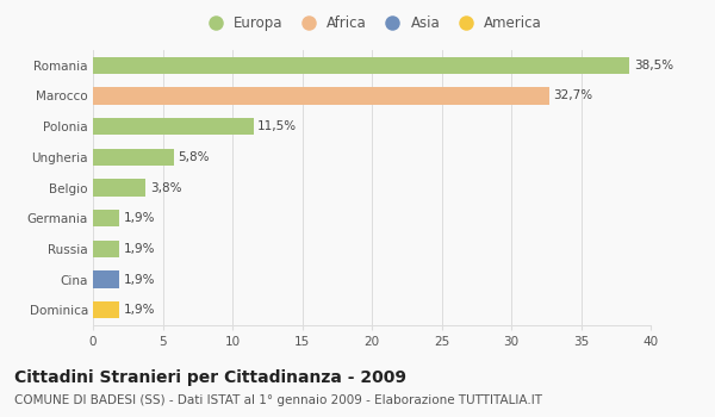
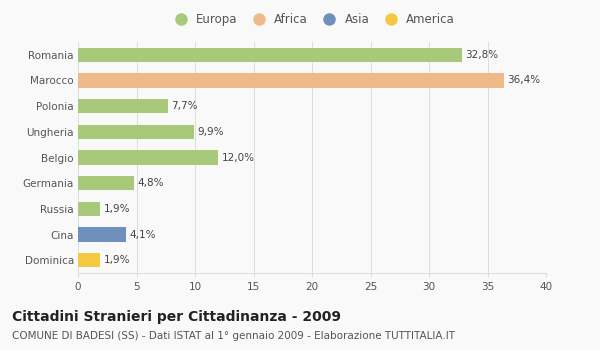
Romania: 38,5% -> 32,8%
Marocco: 32,7% -> 36,4%
Polonia: 11,5% -> 7,7%
Ungheria: 5,8% -> 9,9%
Belgio: 3,8% -> 12,0%
Germania: 1,9% -> 4,8%
Cina: 1,9% -> 4,1%
